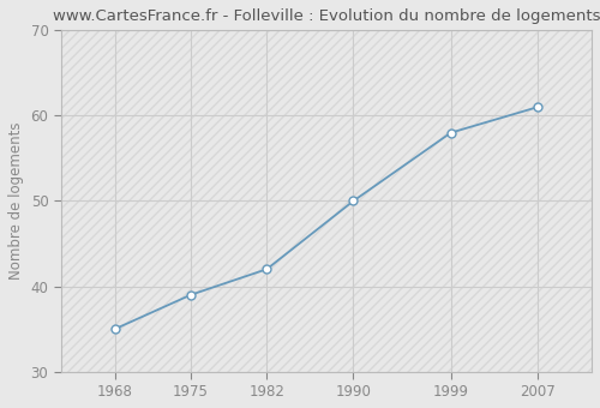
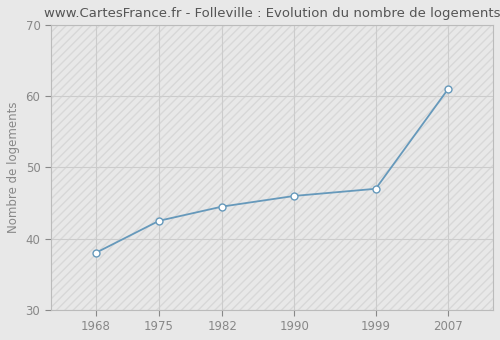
1968: 35.0 -> 38.0
1975: 39.0 -> 42.5
1982: 42.0 -> 44.5
1990: 50.0 -> 46.0
1999: 58.0 -> 47.0
